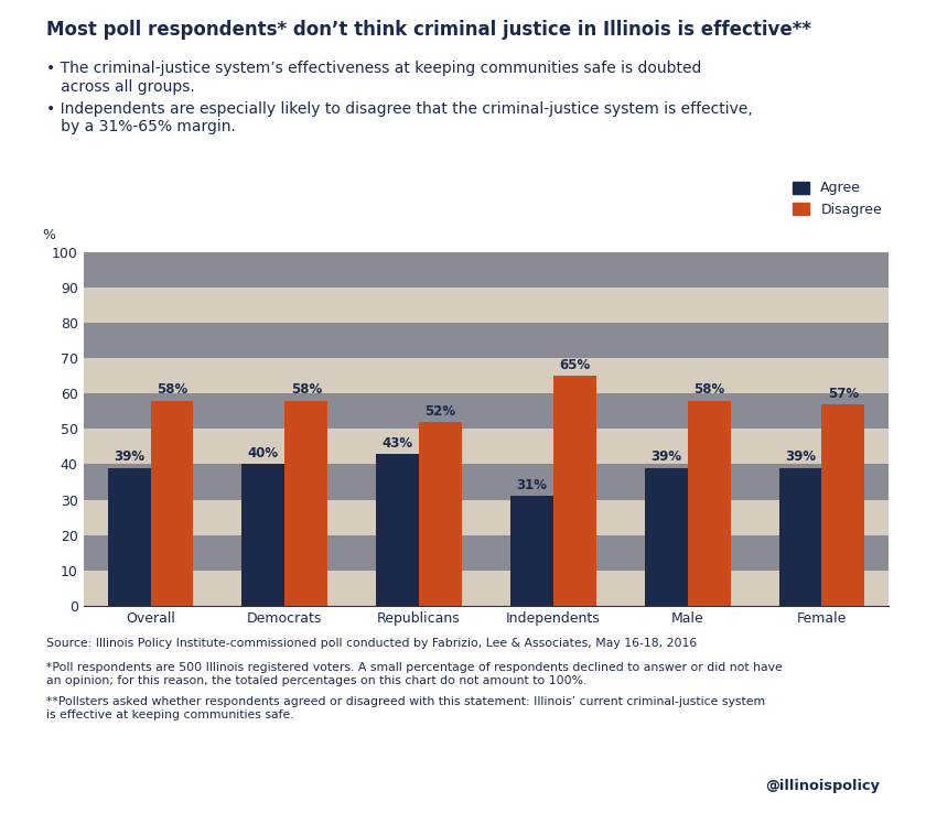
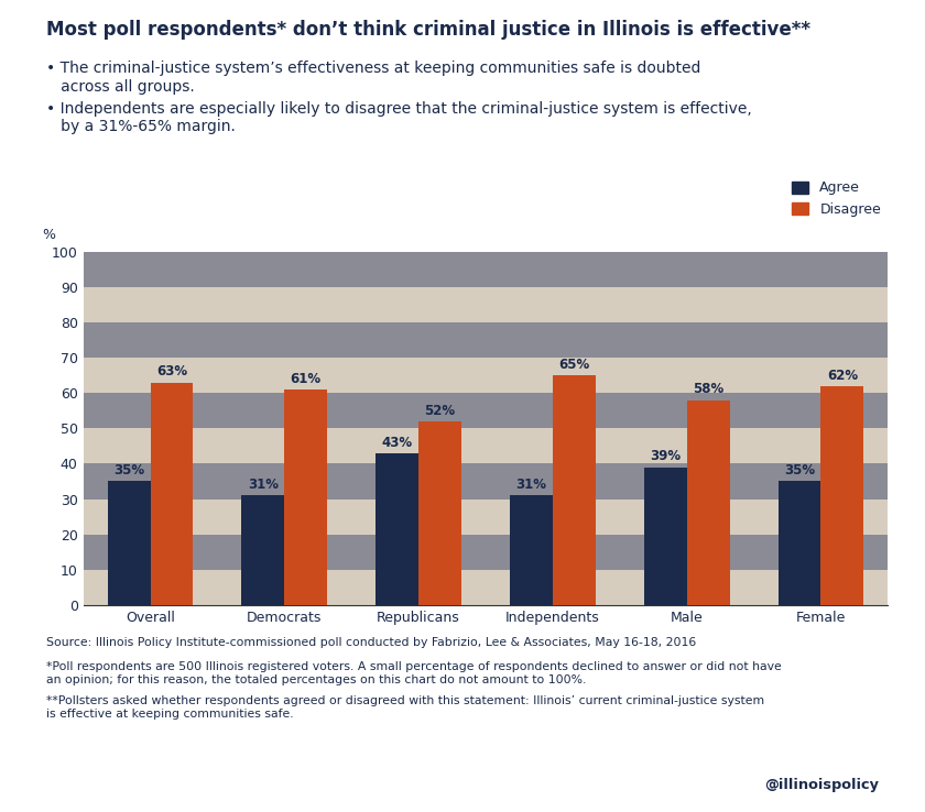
Agree/Overall: 39% -> 35%
Disagree/Overall: 58% -> 63%
Agree/Democrats: 40% -> 31%
Disagree/Democrats: 58% -> 61%
Agree/Female: 39% -> 35%
Disagree/Female: 57% -> 62%
